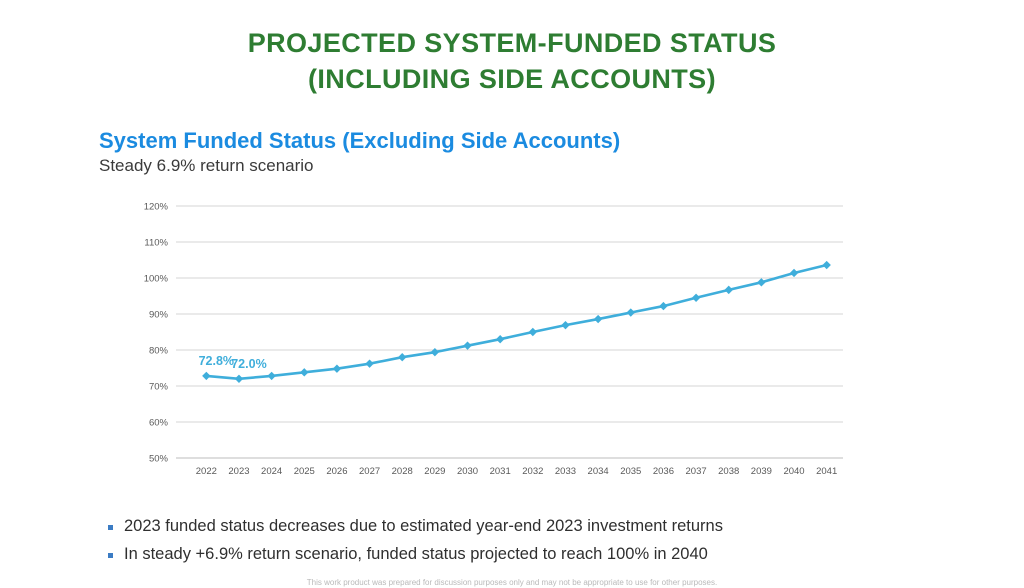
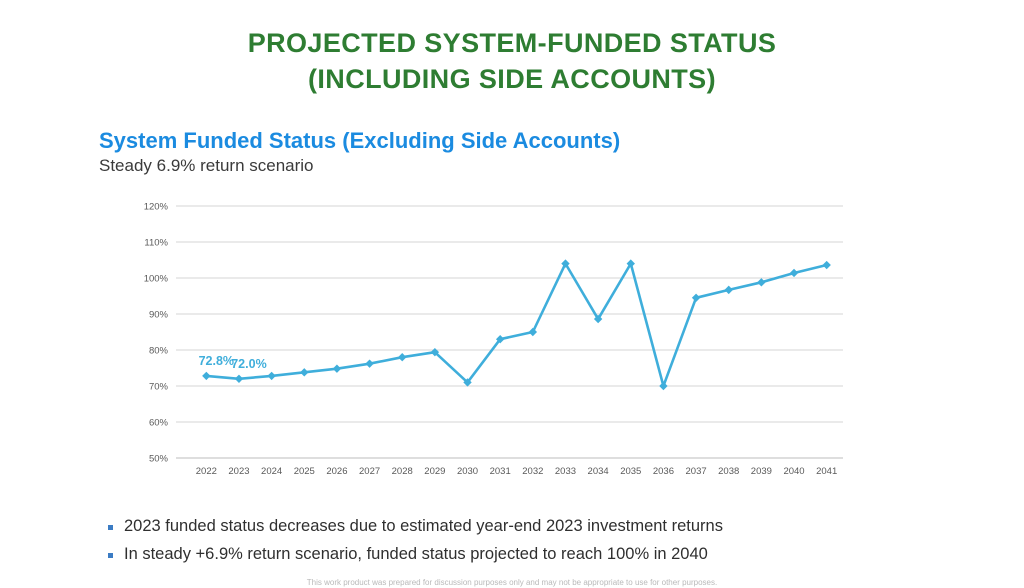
2030: 81% -> 71%
2033: 87% -> 104%
2035: 90% -> 104%
2036: 92% -> 70%
